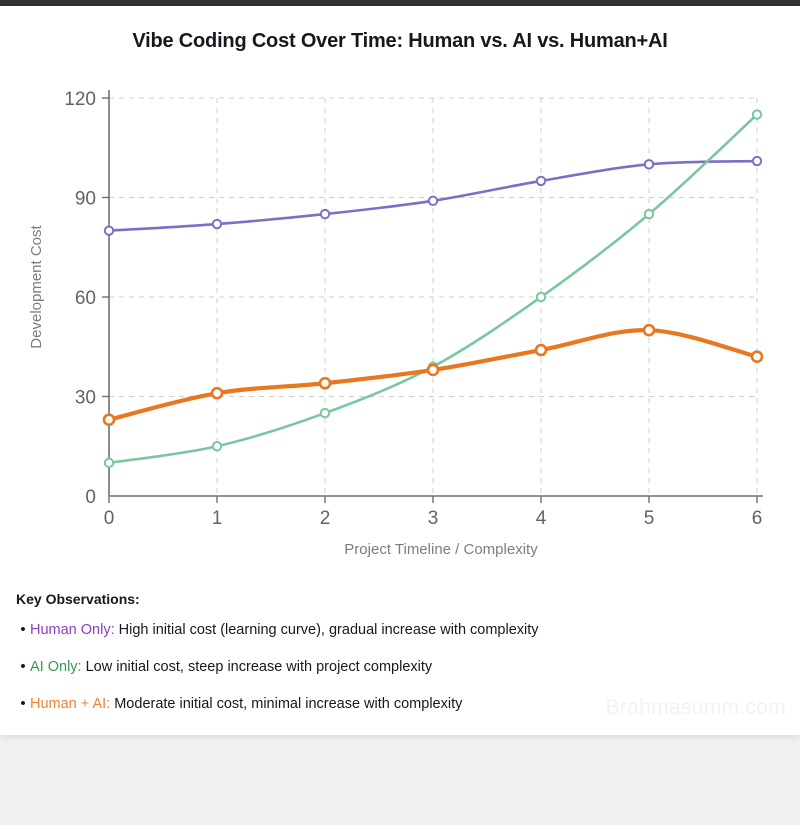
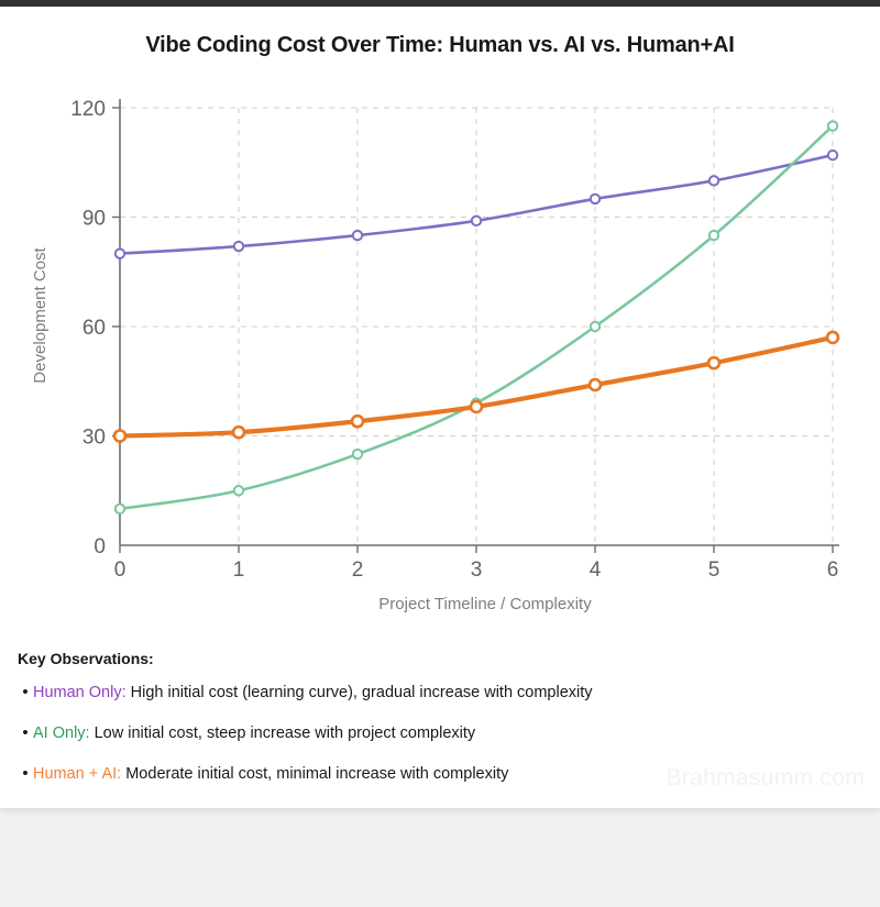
Human + AI/0: 23 -> 30
Human Only/6: 101 -> 107
Human + AI/6: 42 -> 57
